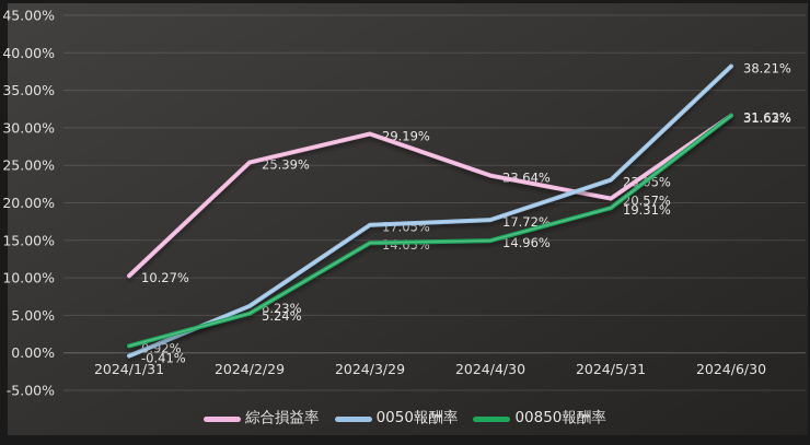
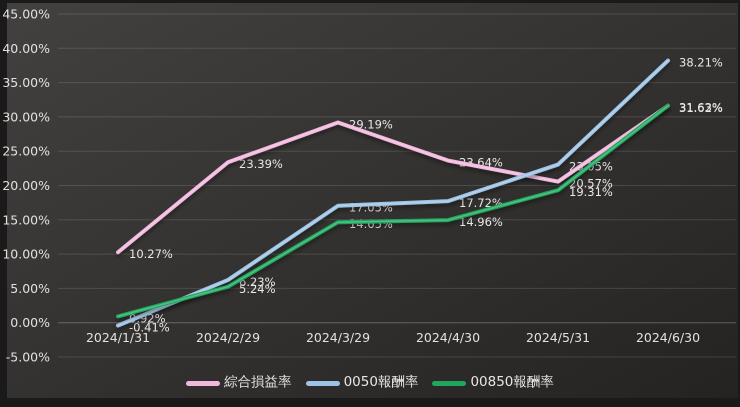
綜合損益率/2024/2/29: 25.39% -> 23.39%
